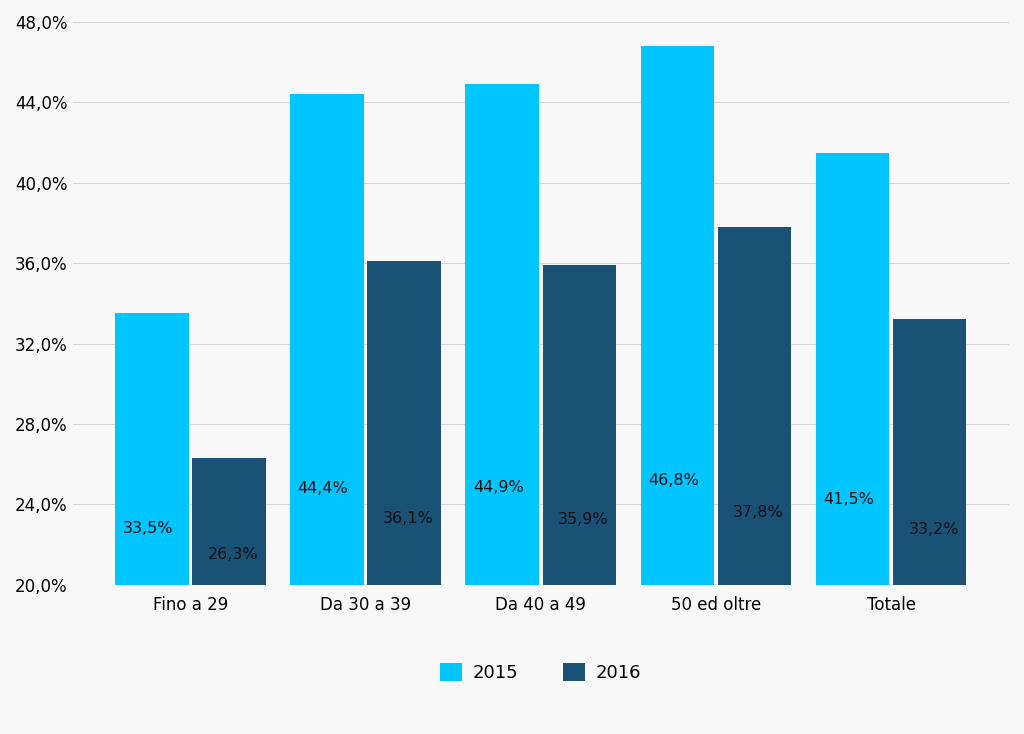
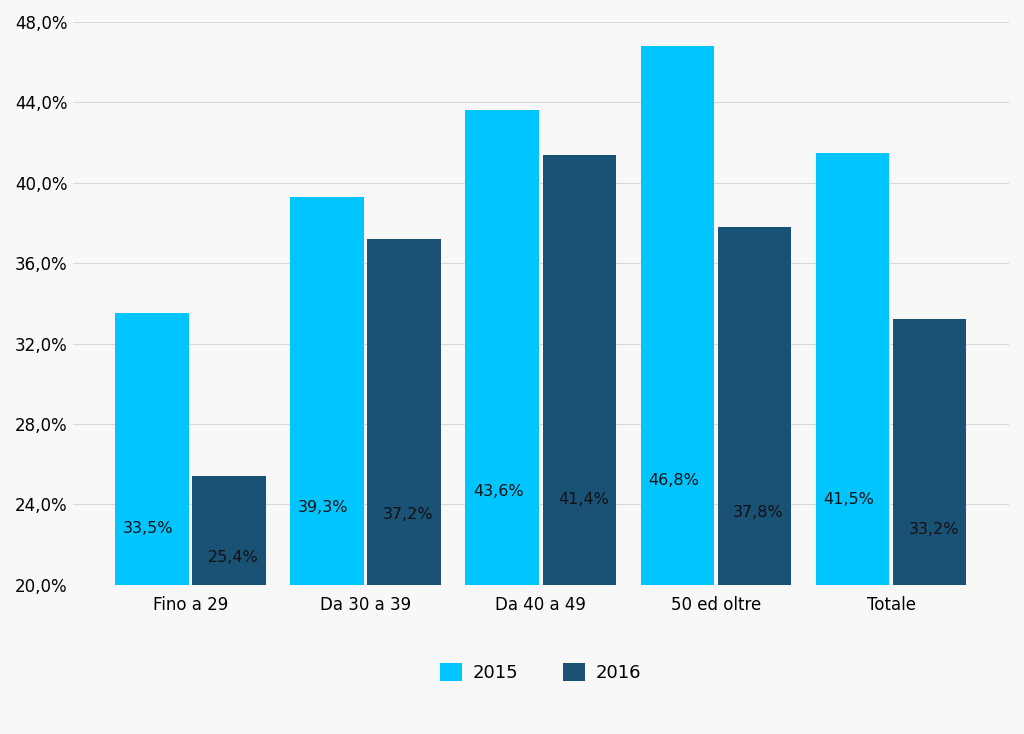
2016/Fino a 29: 26,3% -> 25,4%
2015/Da 30 a 39: 44,4% -> 39,3%
2016/Da 30 a 39: 36,1% -> 37,2%
2015/Da 40 a 49: 44,9% -> 43,6%
2016/Da 40 a 49: 35,9% -> 41,4%
